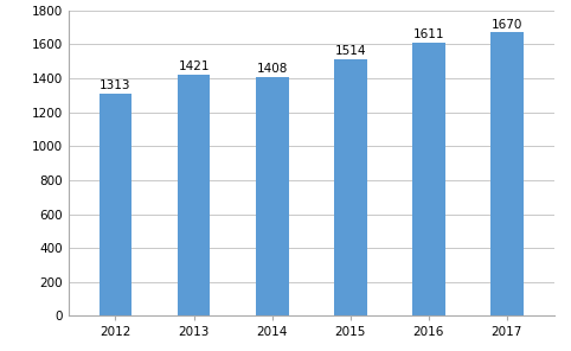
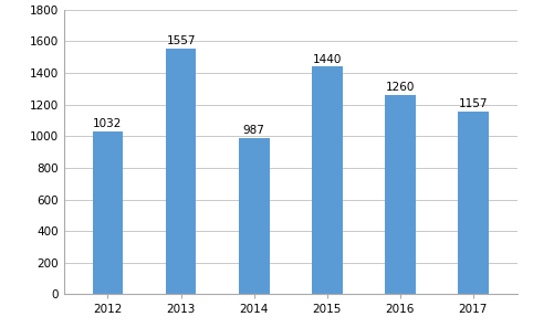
2012: 1313 -> 1032
2013: 1421 -> 1557
2014: 1408 -> 987
2015: 1514 -> 1440
2016: 1611 -> 1260
2017: 1670 -> 1157
